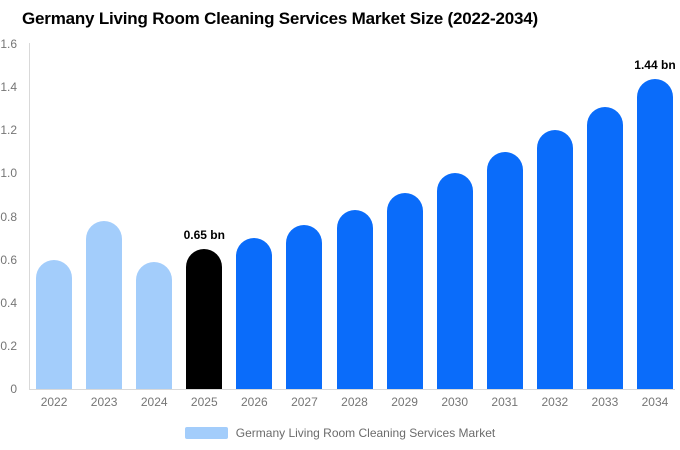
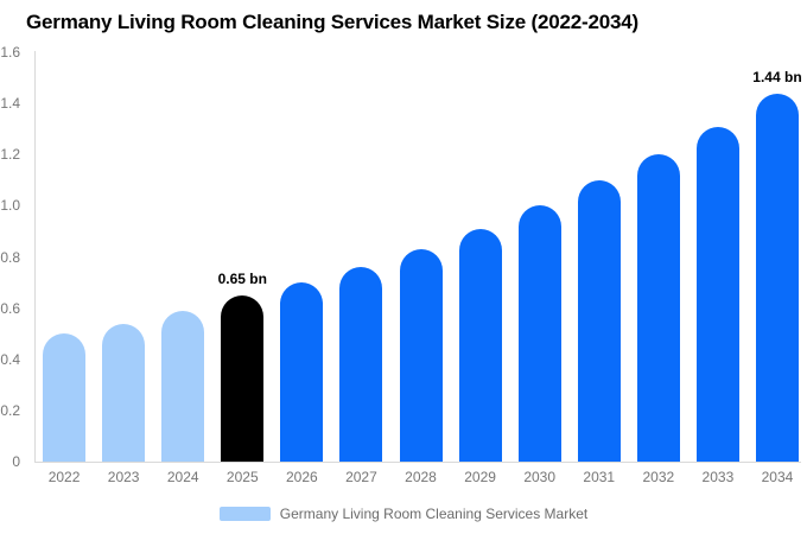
2022: 0.60 -> 0.50
2023: 0.78 -> 0.54
